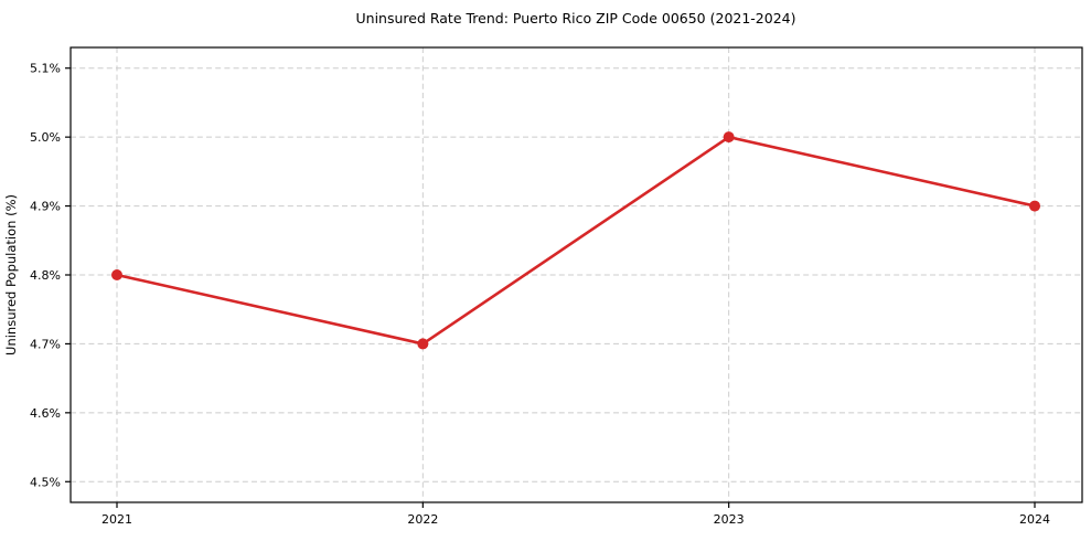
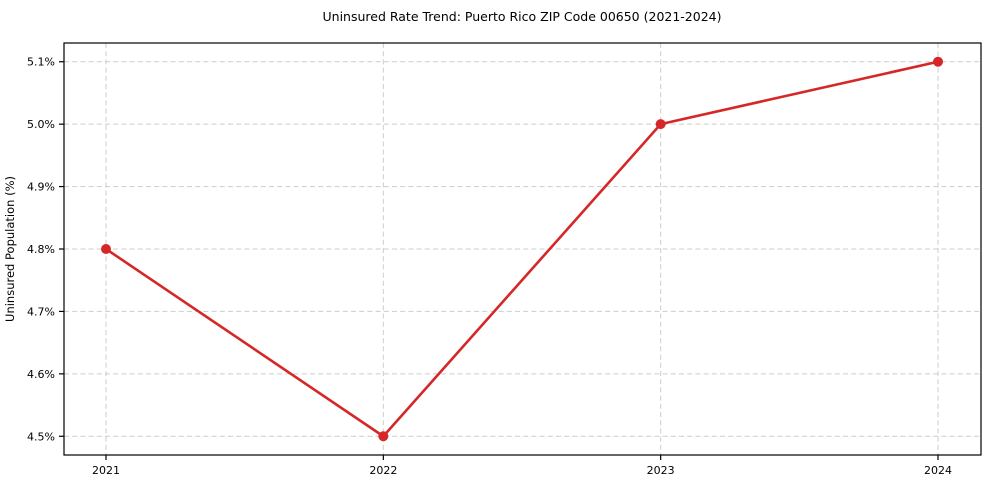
2022: 4.7% -> 4.5%
2024: 4.9% -> 5.1%
